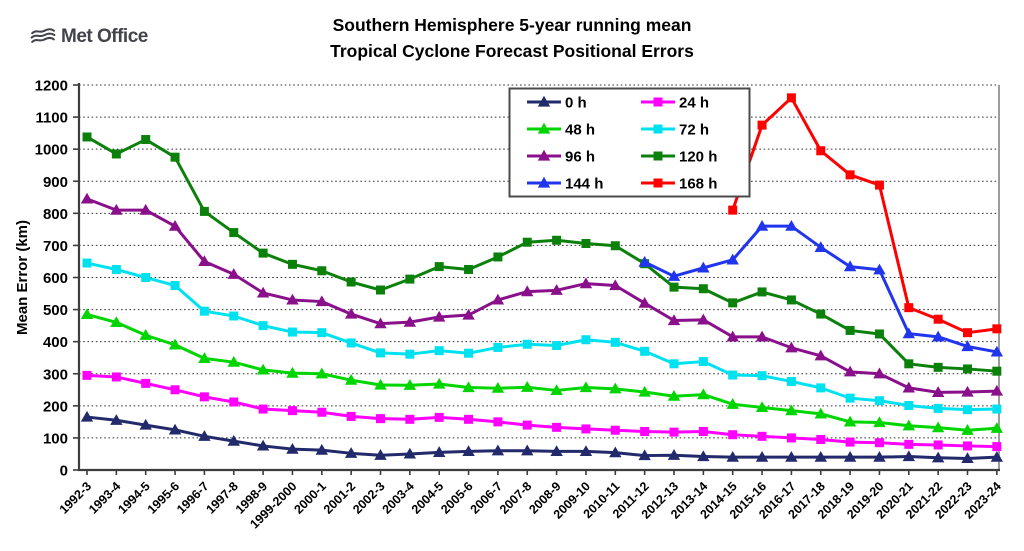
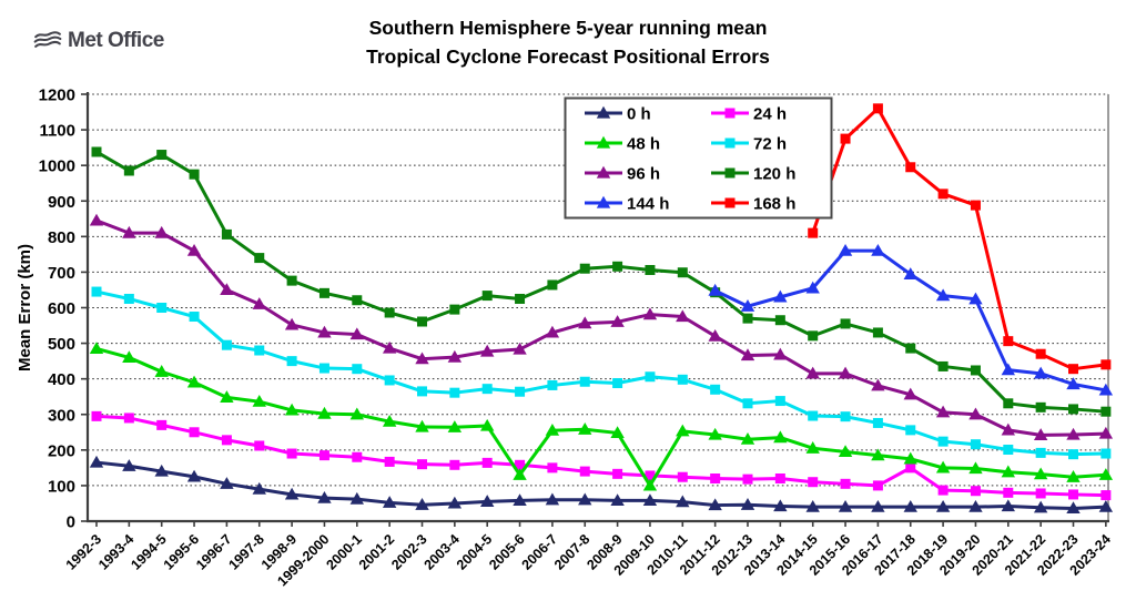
48 h/2005-6: 260 -> 130
48 h/2009-10: 260 -> 100
24 h/2017-18: 100 -> 150
